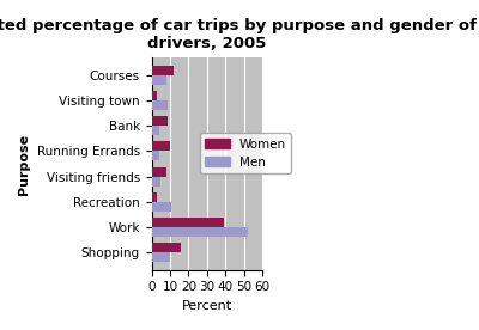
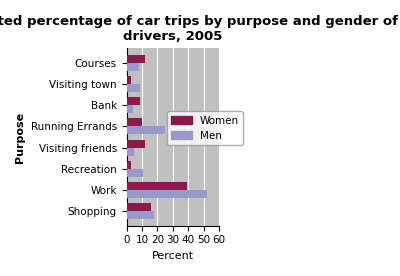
Men/Running Errands: 4 -> 25
Women/Visiting friends: 8 -> 12
Men/Shopping: 10 -> 18
